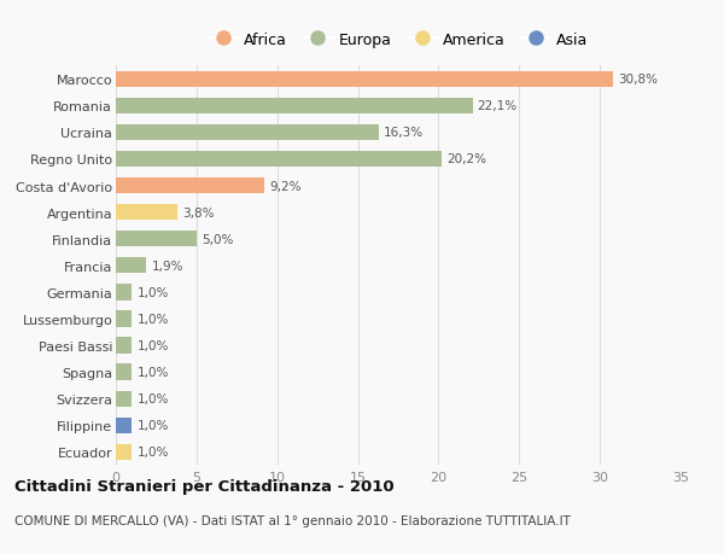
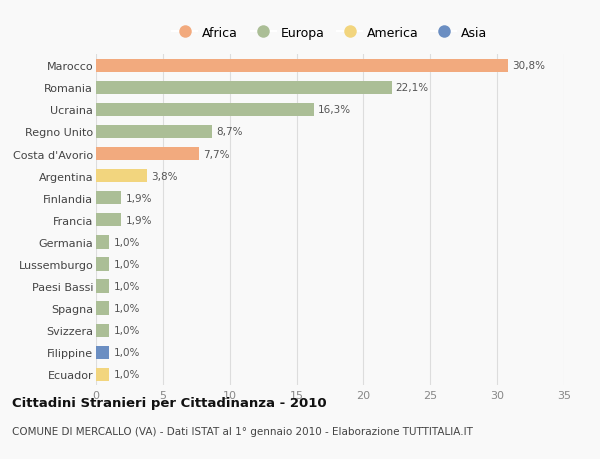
Regno Unito: 20,2% -> 8,7%
Costa d'Avorio: 9,2% -> 7,7%
Finlandia: 5,0% -> 1,9%
